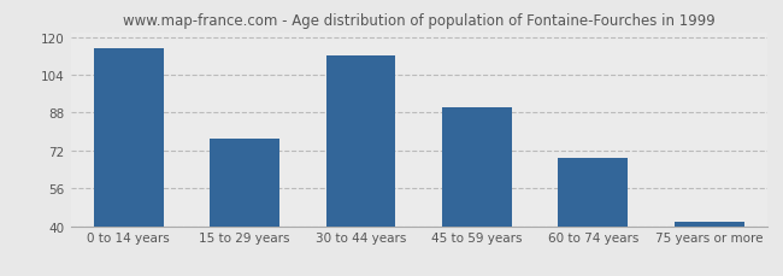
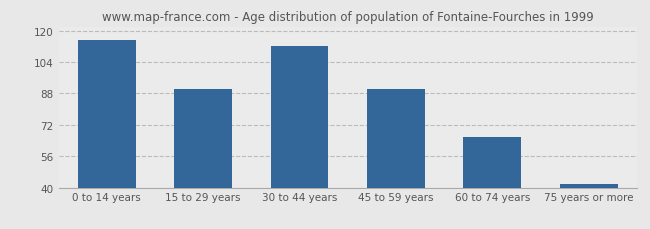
15 to 29 years: 77 -> 90
60 to 74 years: 69 -> 66
